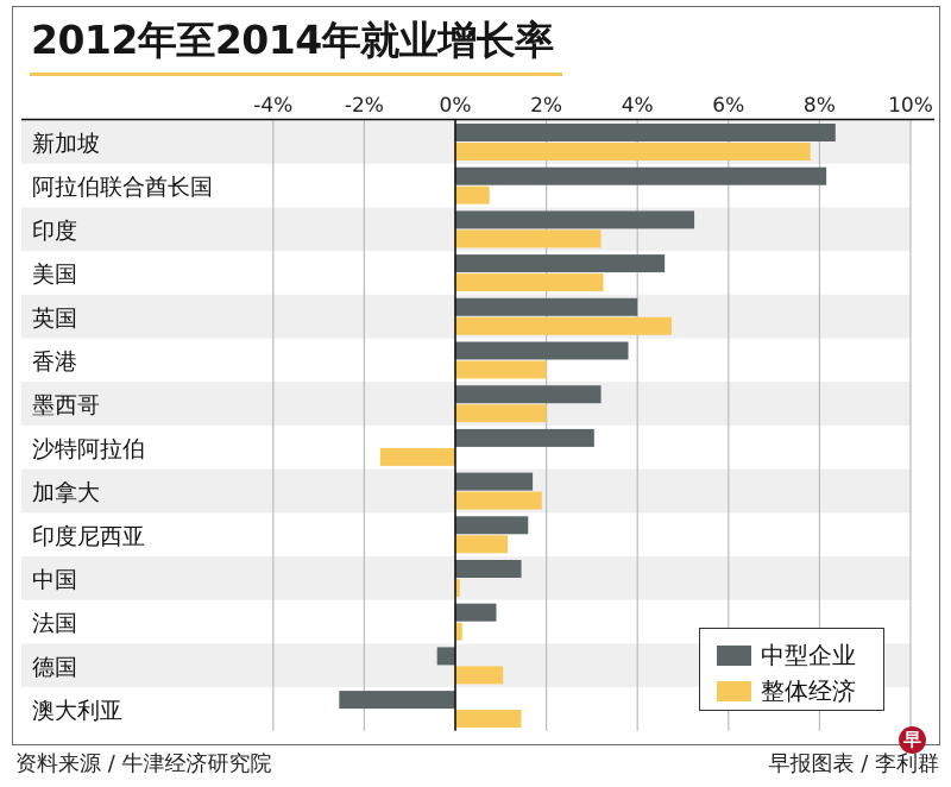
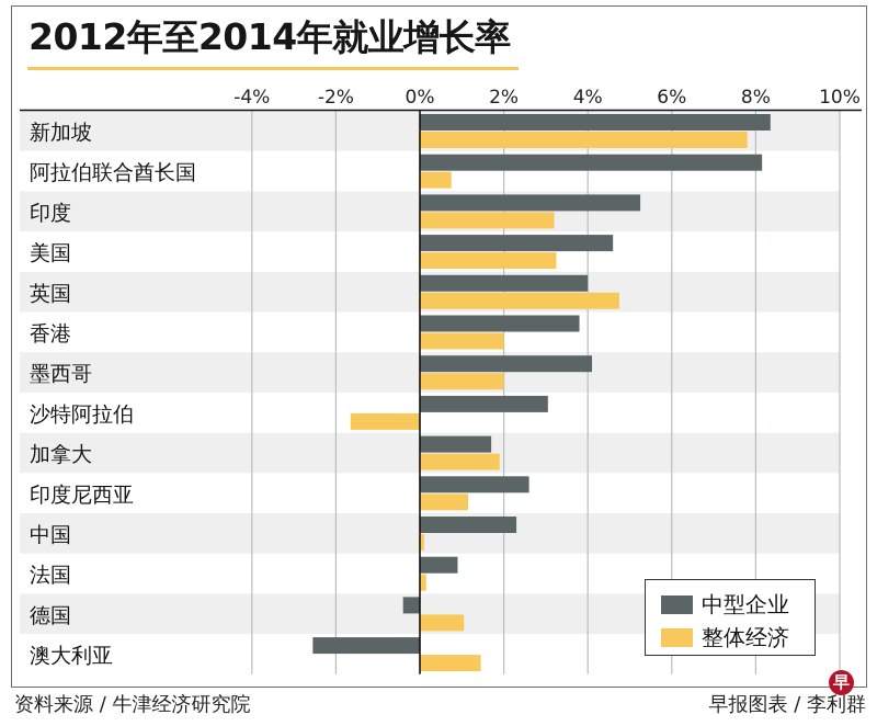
中型企业/墨西哥: 3.2% -> 4.1%
中型企业/印度尼西亚: 1.6% -> 2.6%
中型企业/中国: 1.4% -> 2.3%
